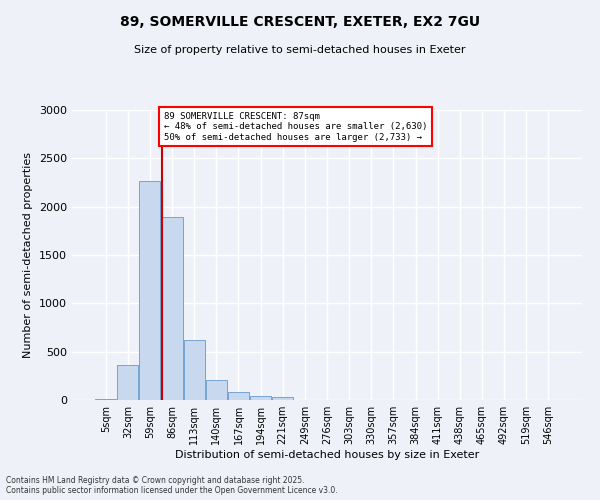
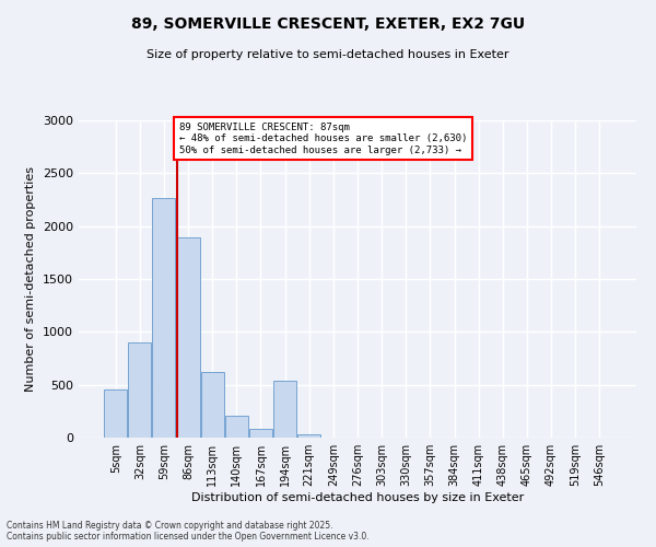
5sqm: 10 -> 460
32sqm: 360 -> 900
194sqm: 40 -> 540
